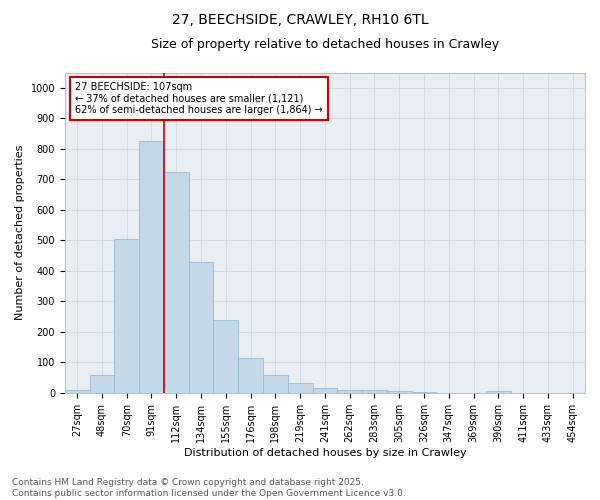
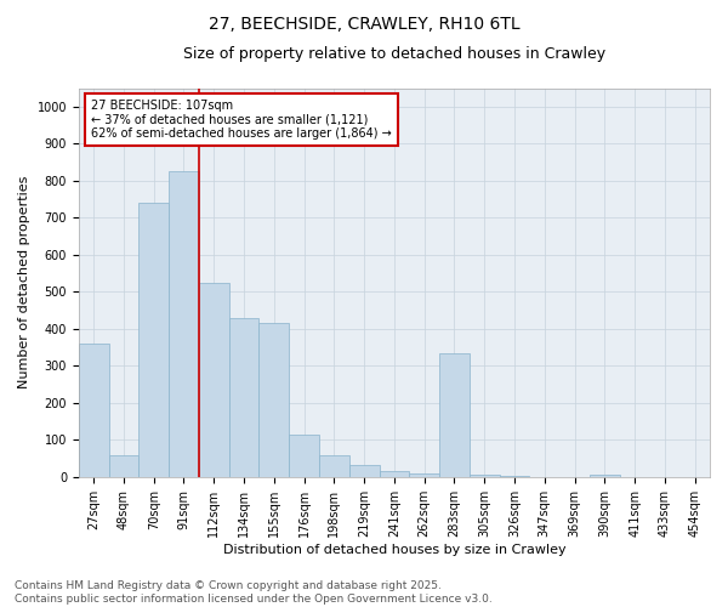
27sqm: 8 -> 360
70sqm: 505 -> 740
112sqm: 725 -> 525
155sqm: 238 -> 415
283sqm: 10 -> 335
